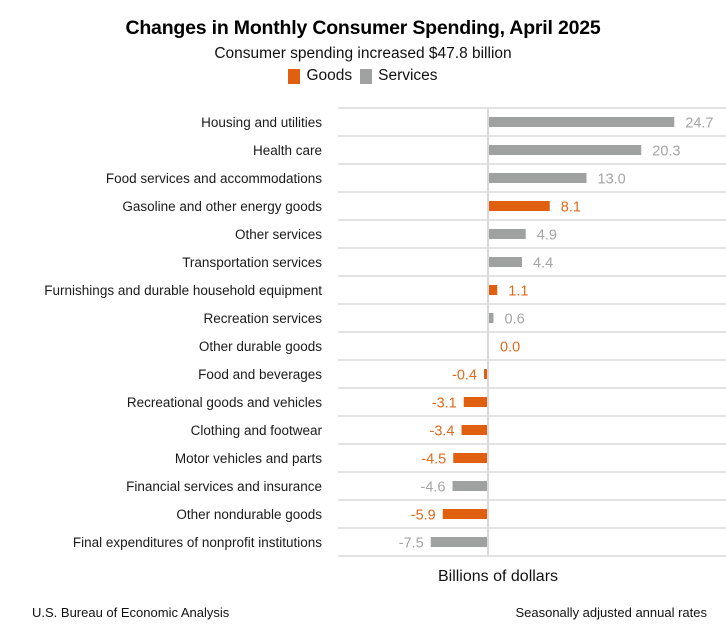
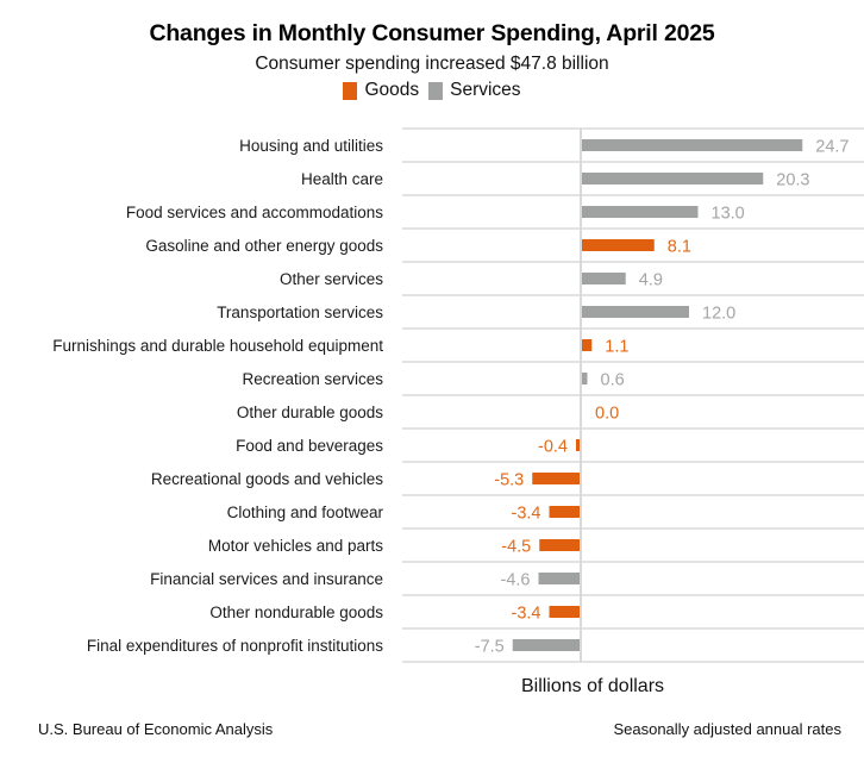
Transportation services: 4.4 -> 12.0
Recreational goods and vehicles: -3.1 -> -5.3
Other nondurable goods: -5.9 -> -3.4
